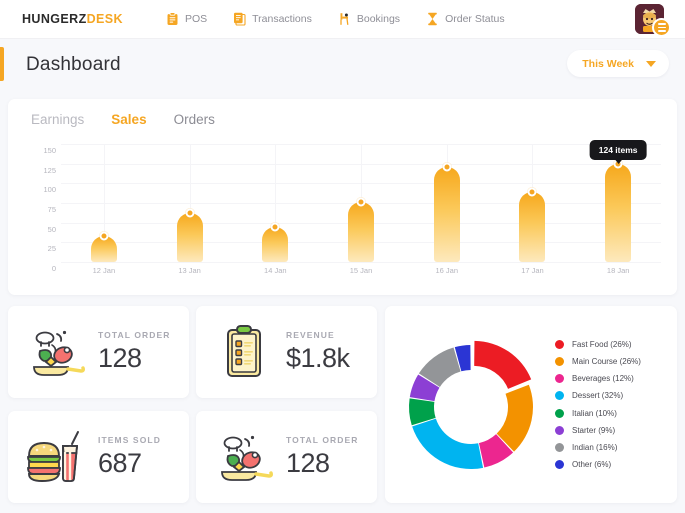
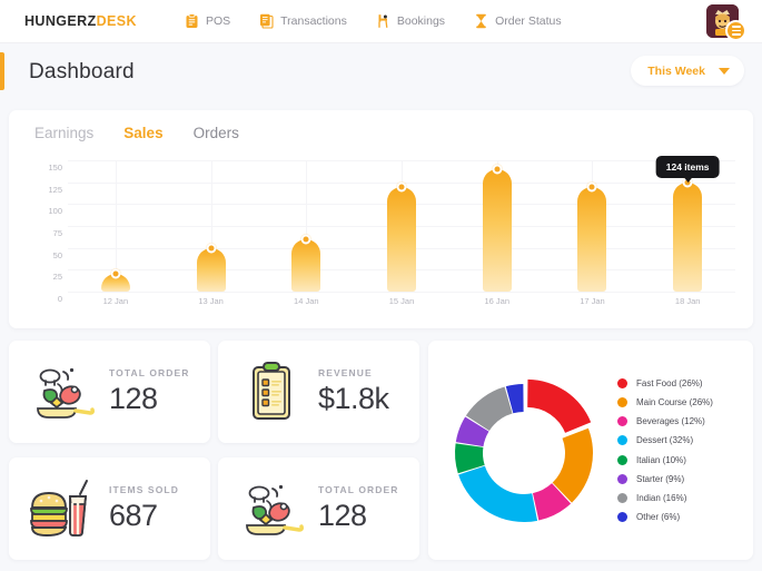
12 Jan: 30 -> 20
13 Jan: 60 -> 50
14 Jan: 40 -> 60
15 Jan: 80 -> 120
16 Jan: 120 -> 140
17 Jan: 90 -> 120
